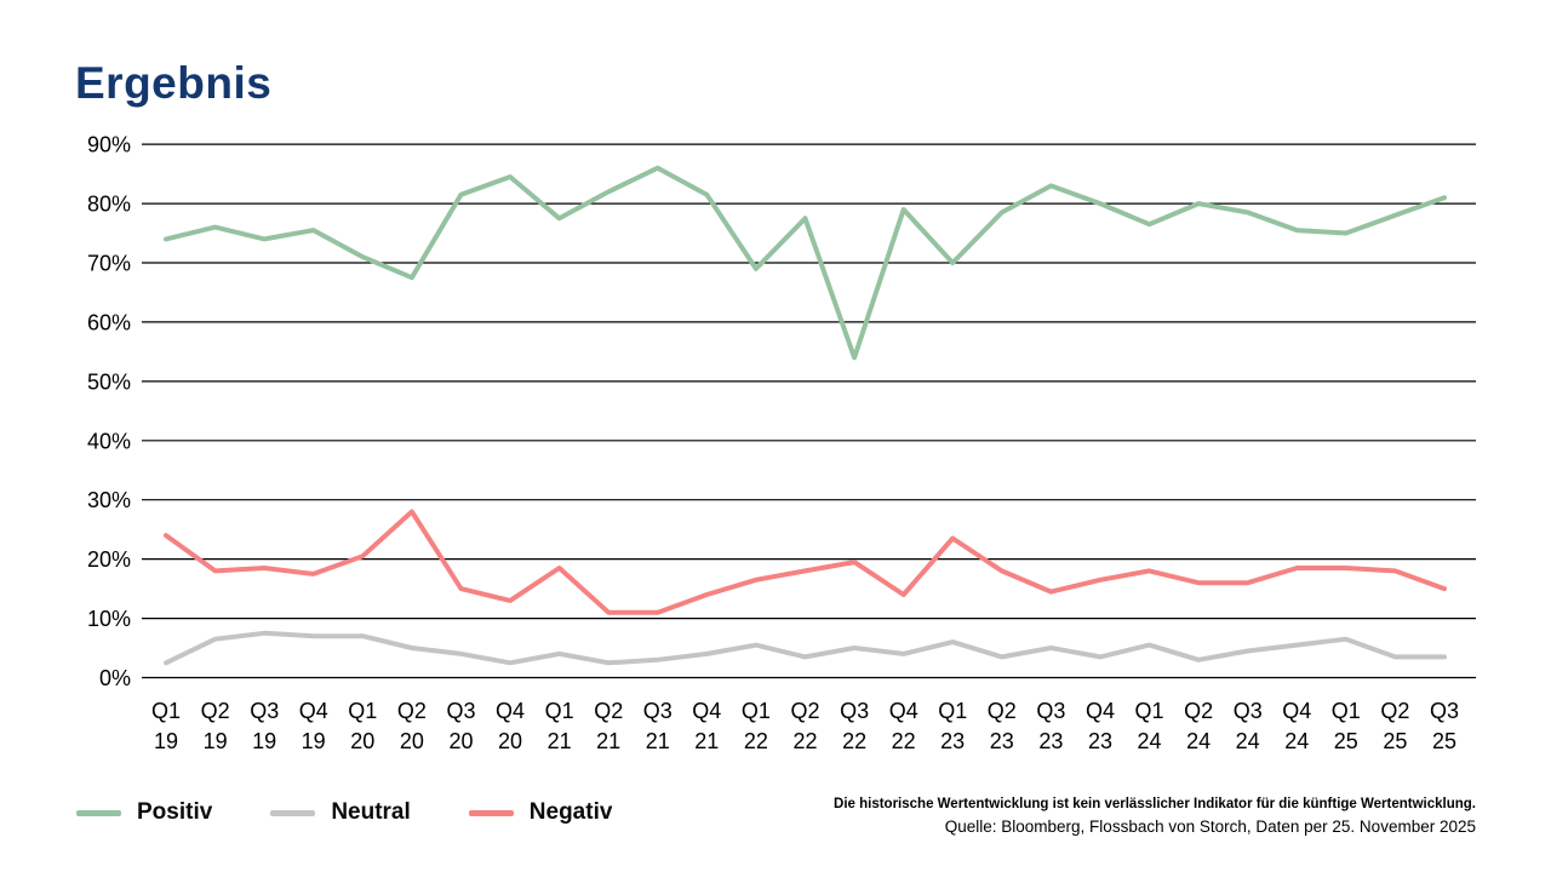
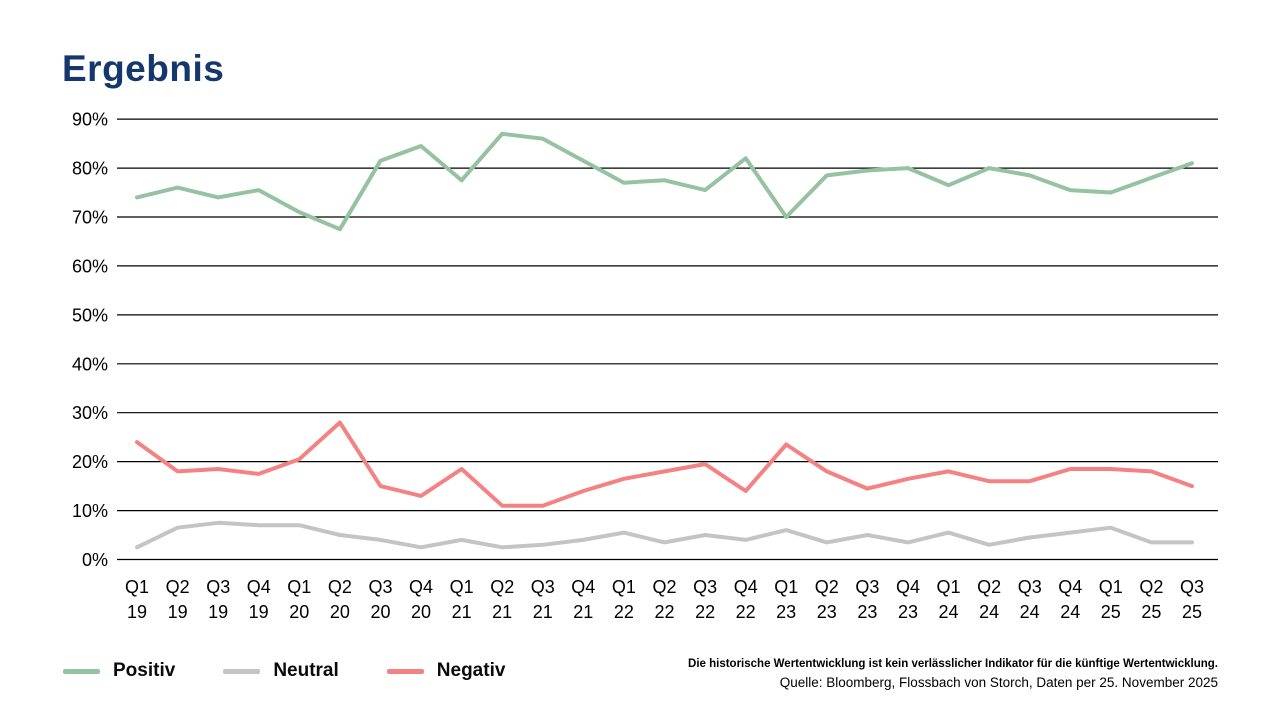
Positiv/Q2 21: 82% -> 87%
Positiv/Q1 22: 69% -> 77%
Positiv/Q3 22: 54% -> 76%
Positiv/Q4 22: 79% -> 82%
Positiv/Q3 23: 83% -> 80%
